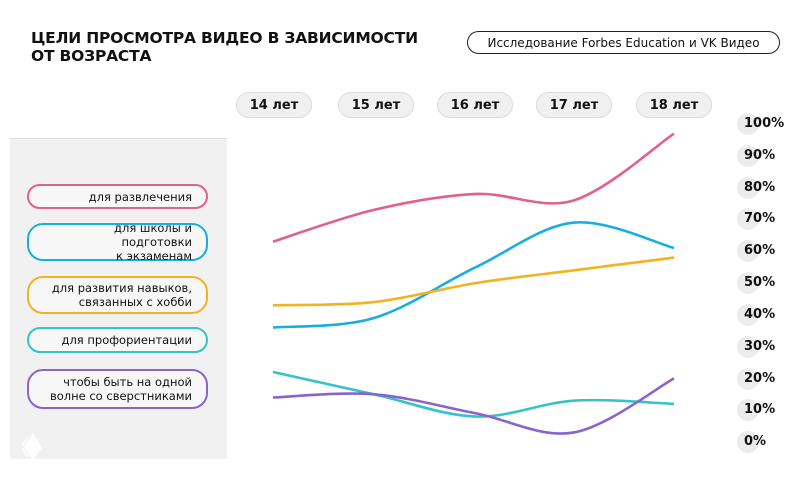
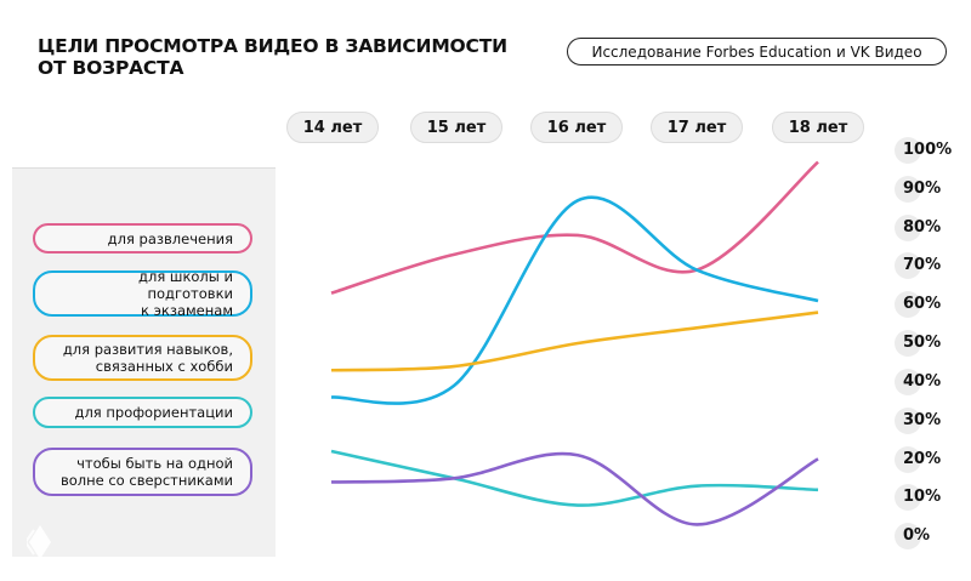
для школы и подготовки к экзаменам/16 лет: 55% -> 87%
чтобы быть на одной волне со сверстниками/16 лет: 9% -> 21%
для развлечения/17 лет: 76% -> 69%
